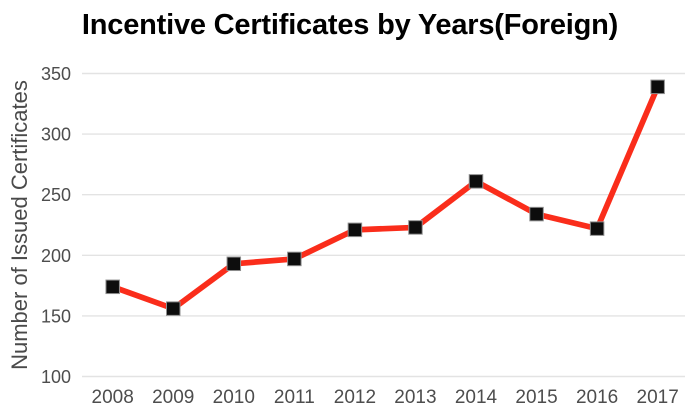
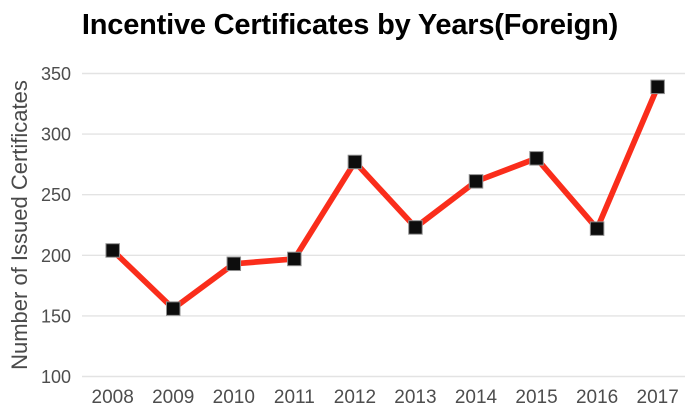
2008: 174 -> 204
2012: 221 -> 277
2015: 234 -> 280
